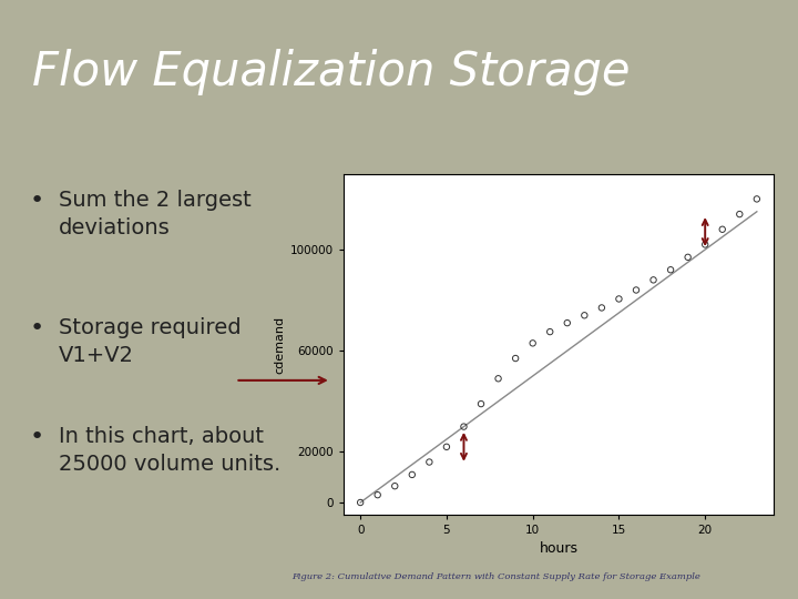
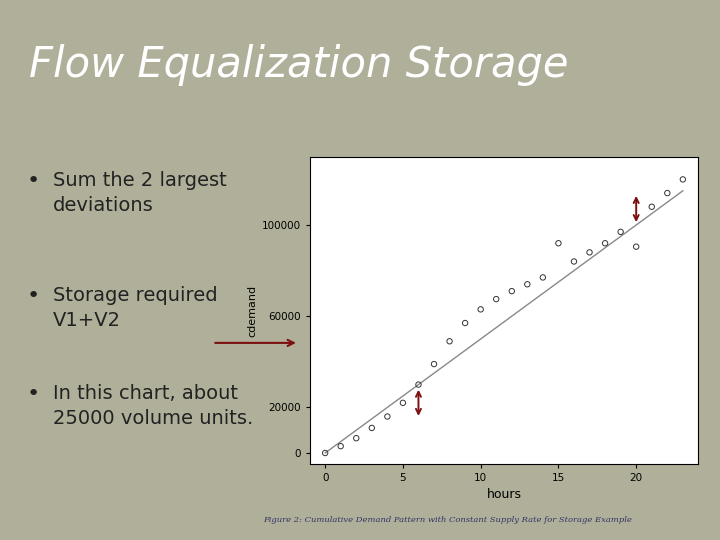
15: 80500 -> 92000
20: 102000 -> 90500
